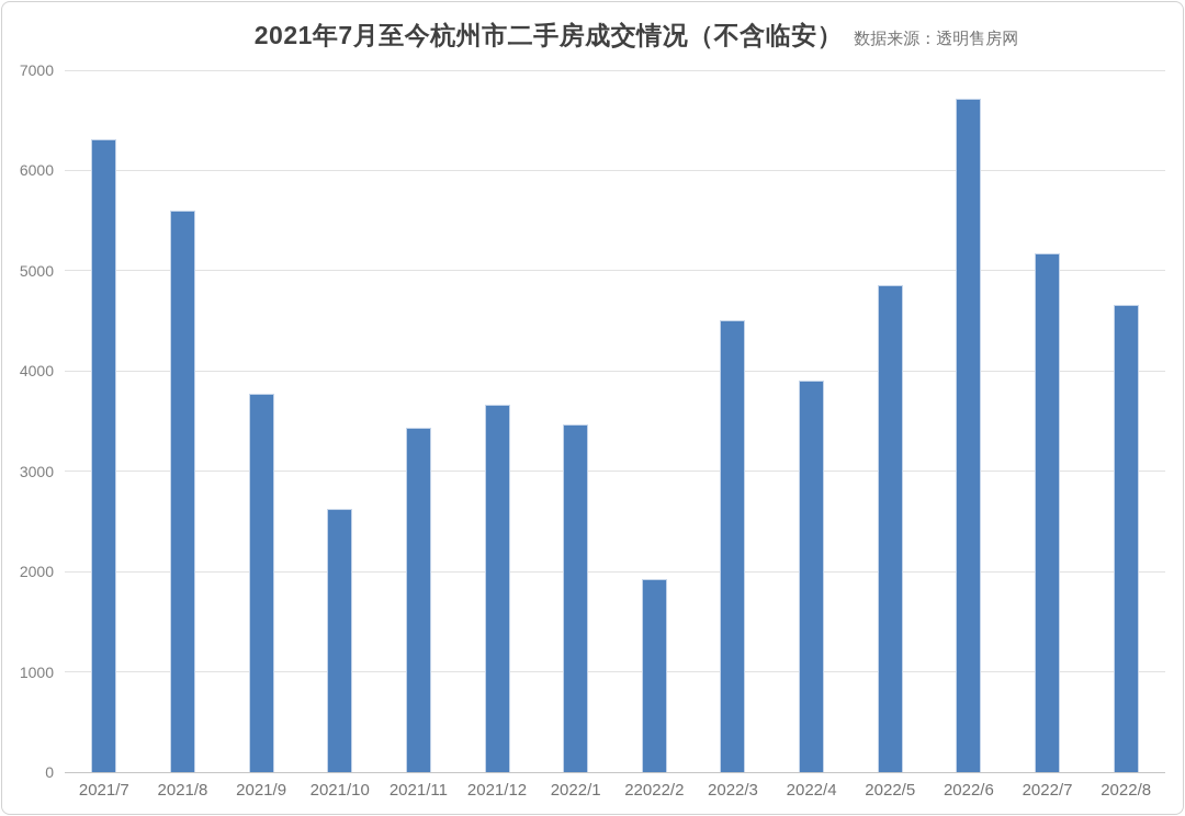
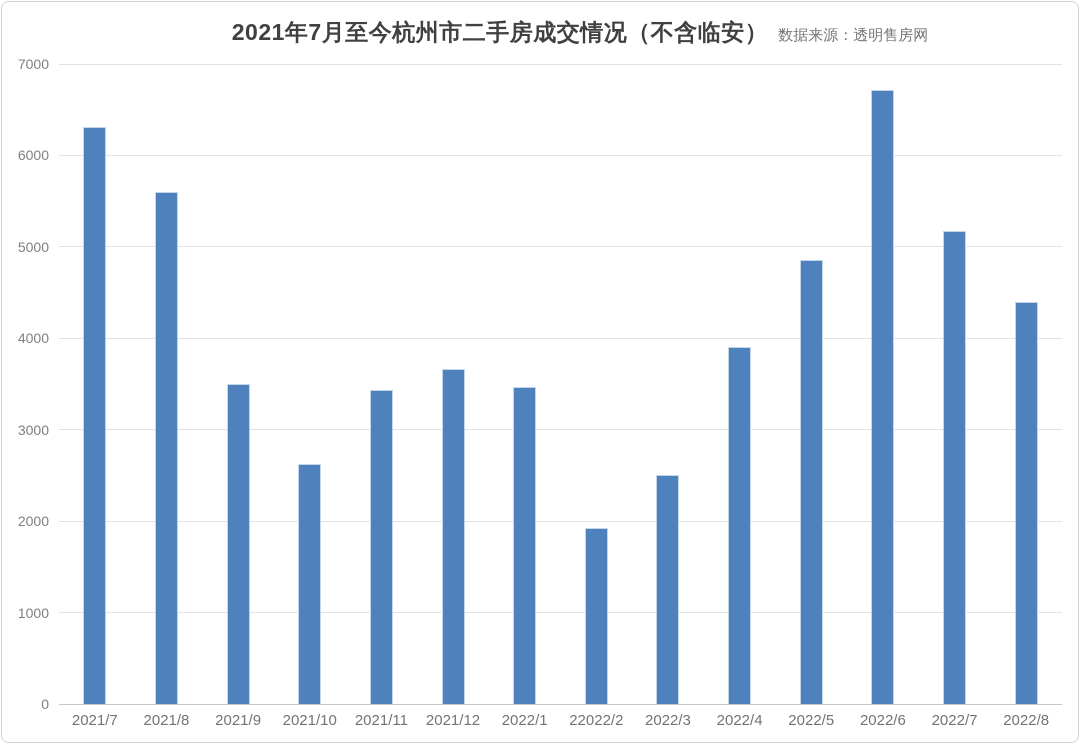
2021/9: 3800 -> 3500
2022/3: 4500 -> 2500
2022/8: 4700 -> 4400
